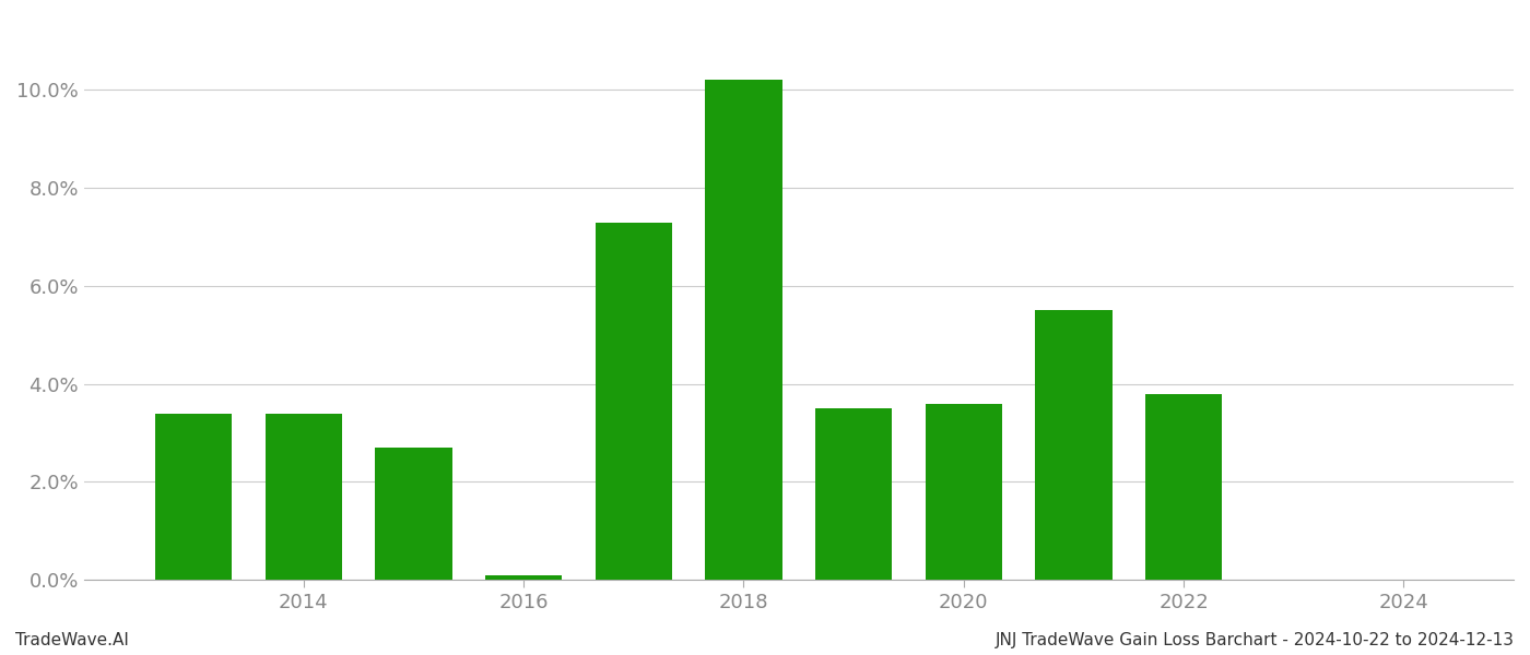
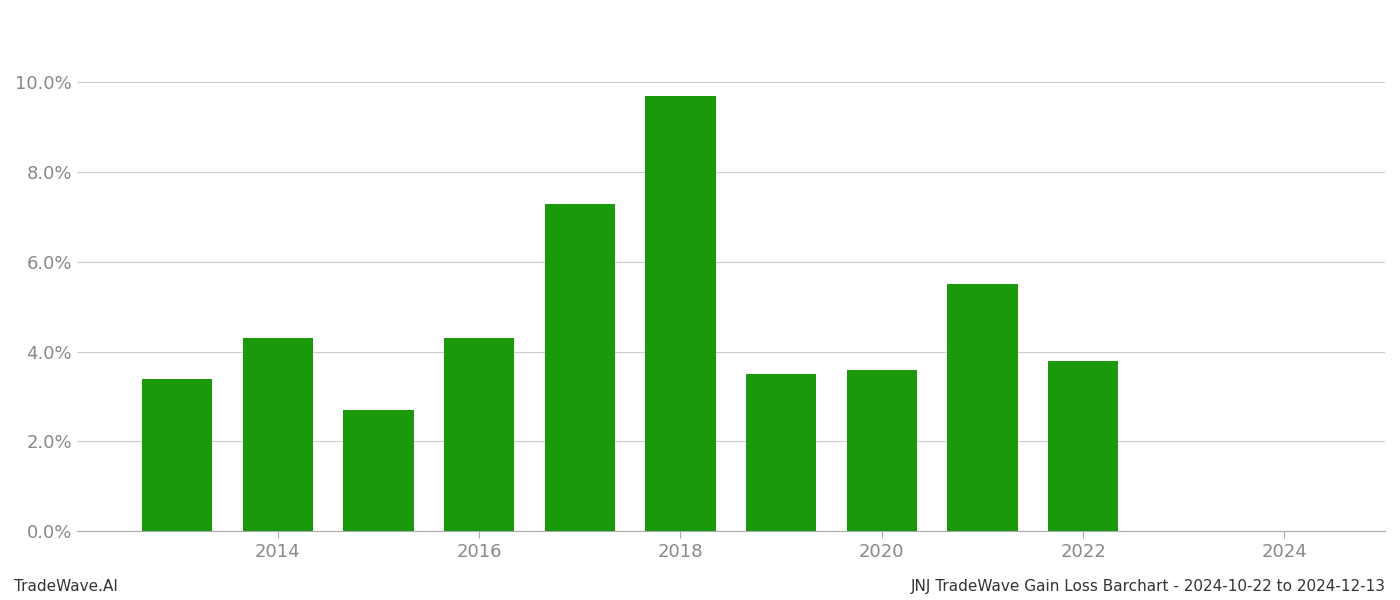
2014: 3.4% -> 4.3%
2016: 0.1% -> 4.3%
2018: 10.2% -> 9.7%
